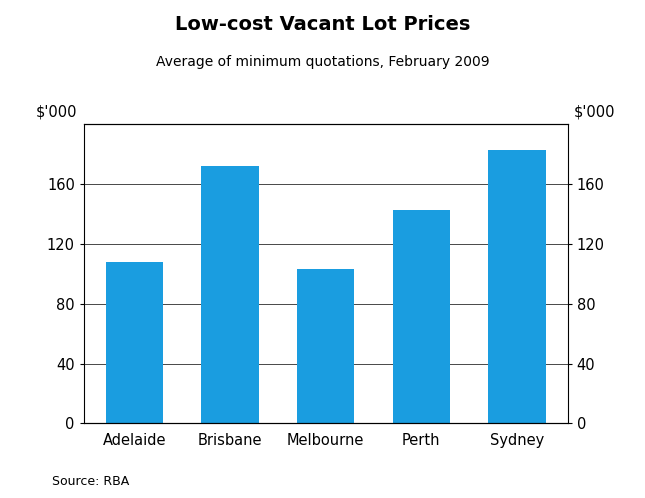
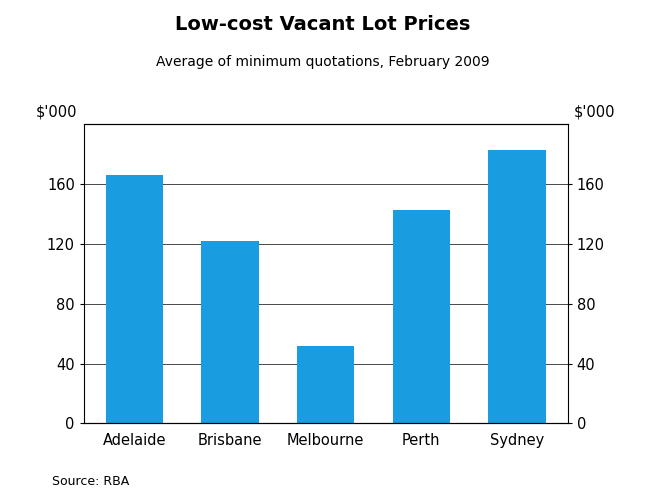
Adelaide: 108 -> 166
Brisbane: 172 -> 122
Melbourne: 103 -> 52
